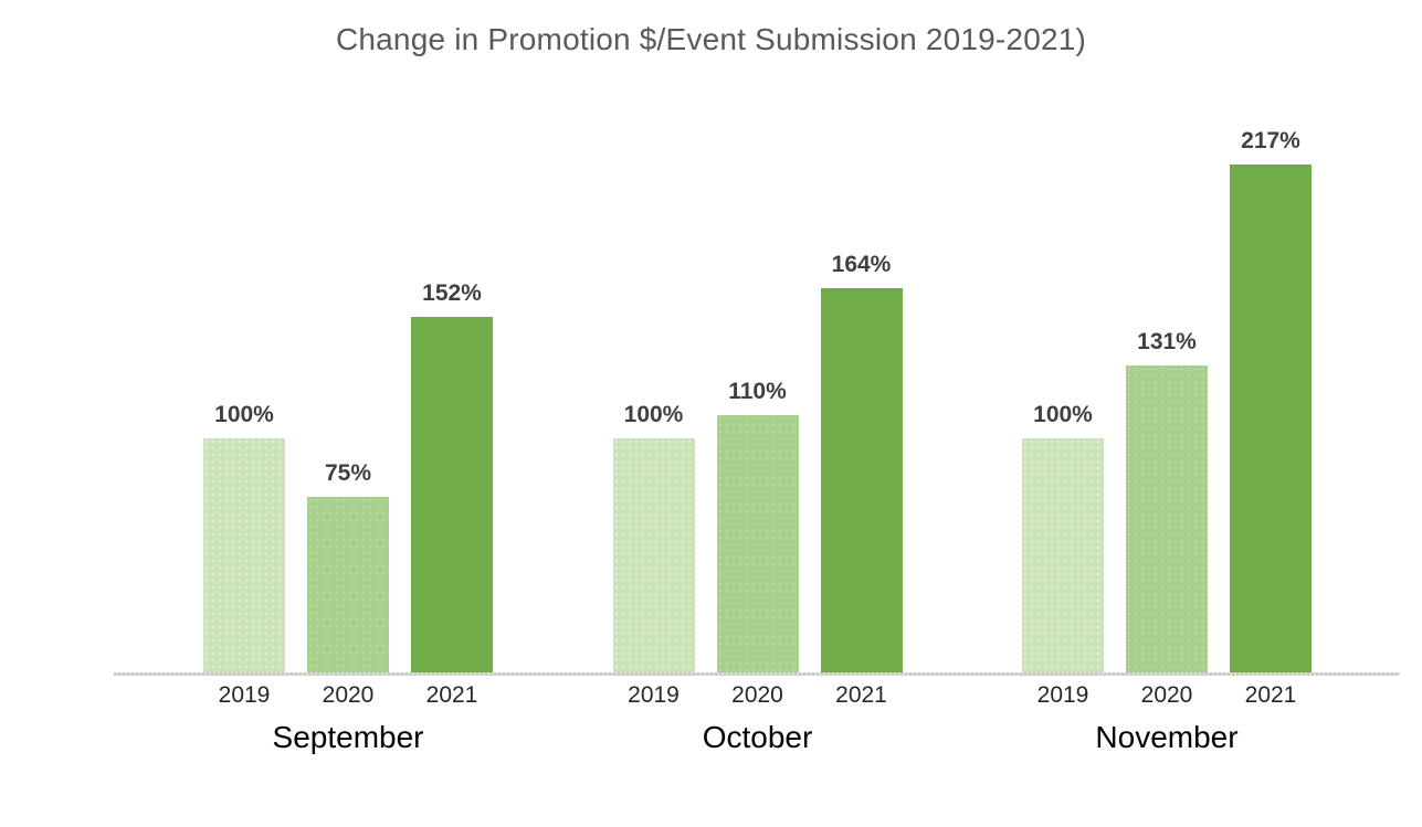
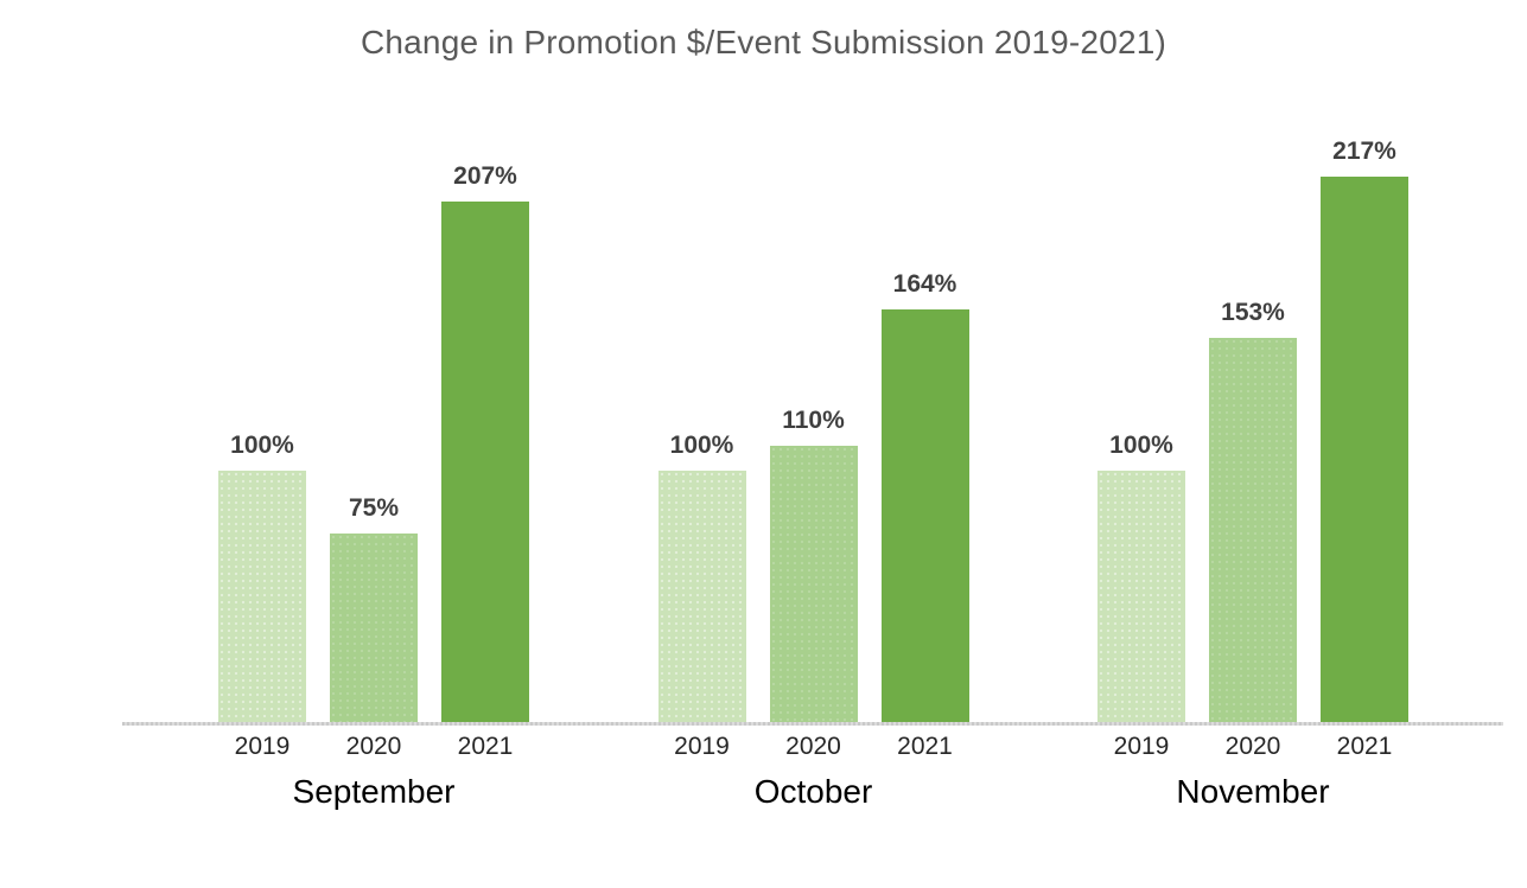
2021/September: 152% -> 207%
2020/November: 131% -> 153%
